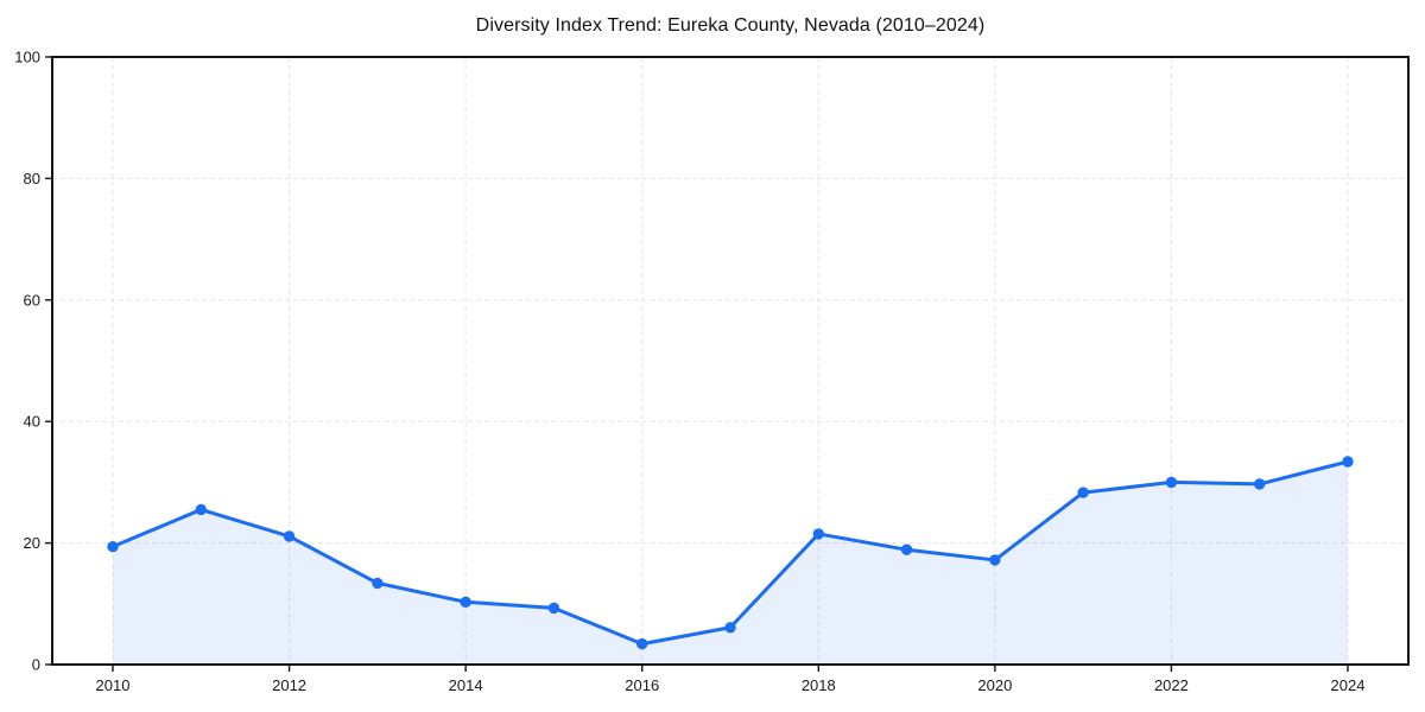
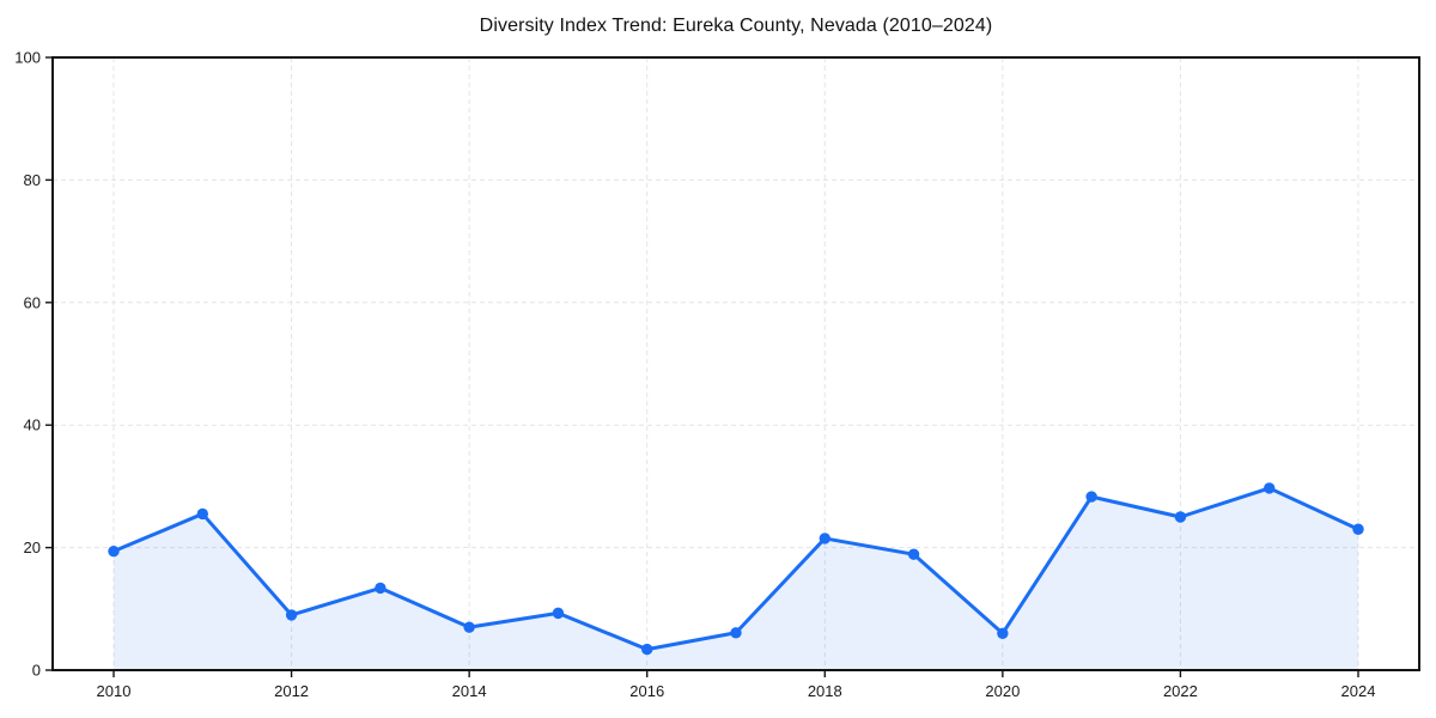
2012: 21 -> 9
2014: 10 -> 7
2020: 17 -> 6
2022: 30 -> 25
2024: 33 -> 23
